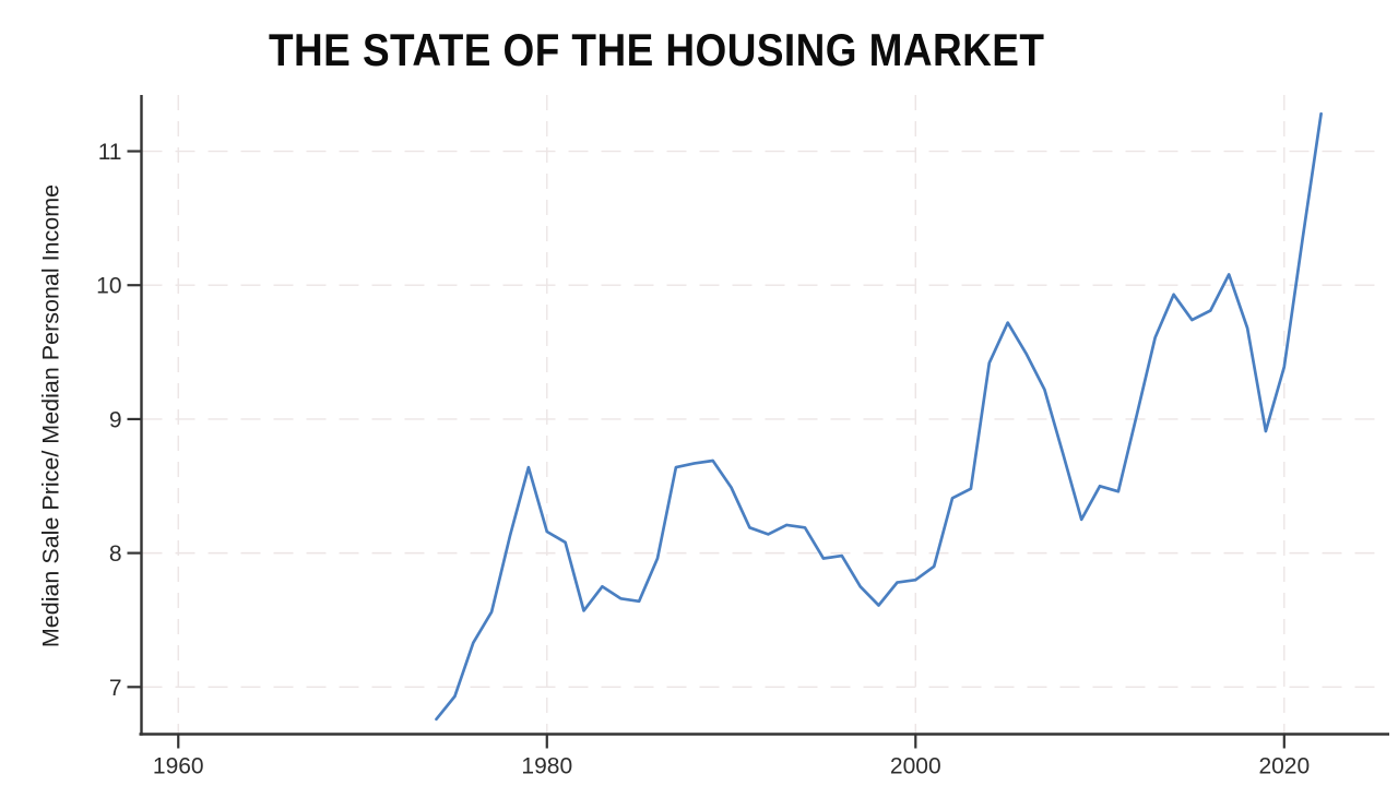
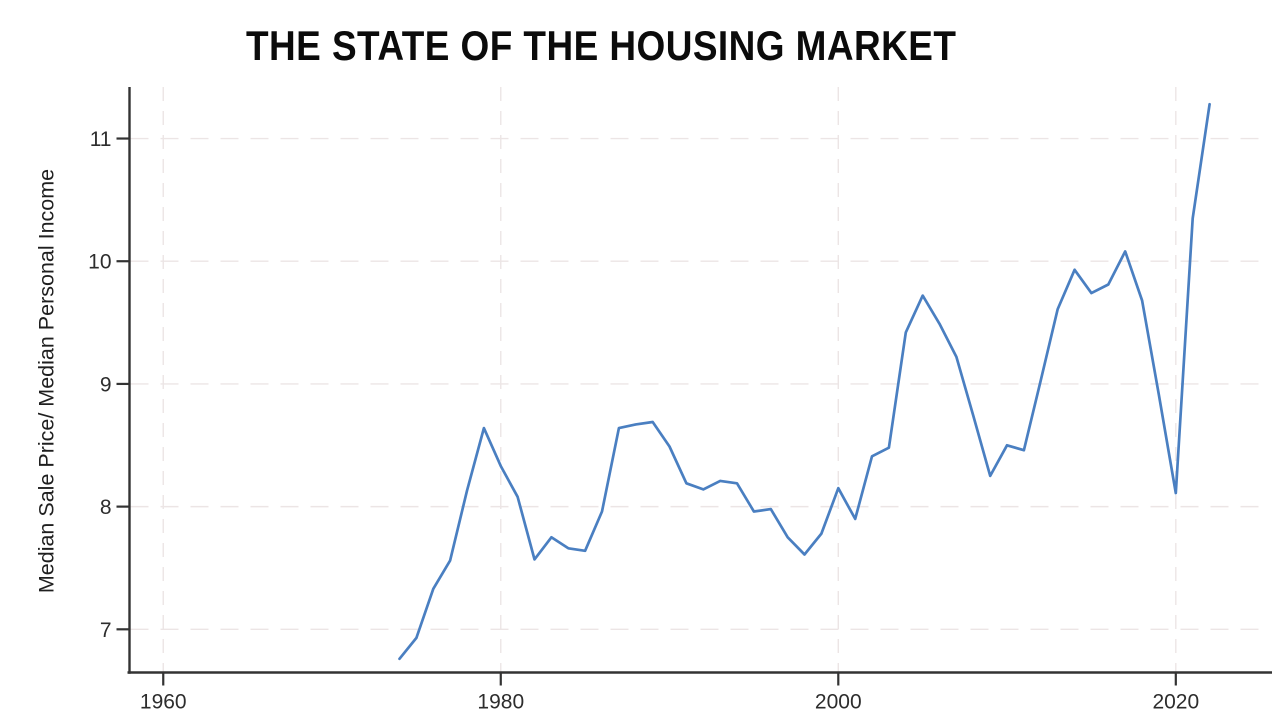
1980: 8.16 -> 8.33
2000: 7.80 -> 8.15
2020: 9.39 -> 8.11
